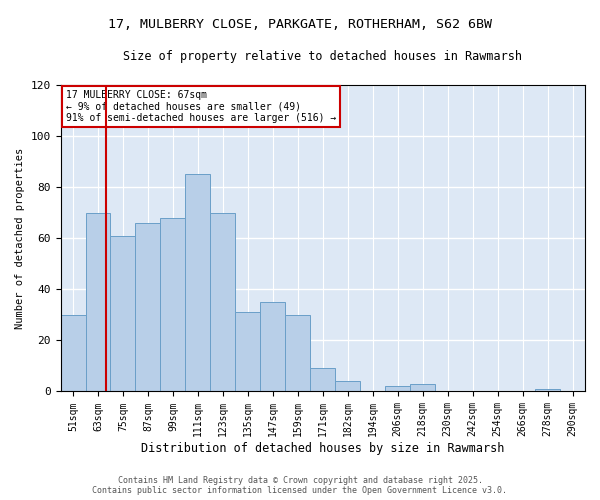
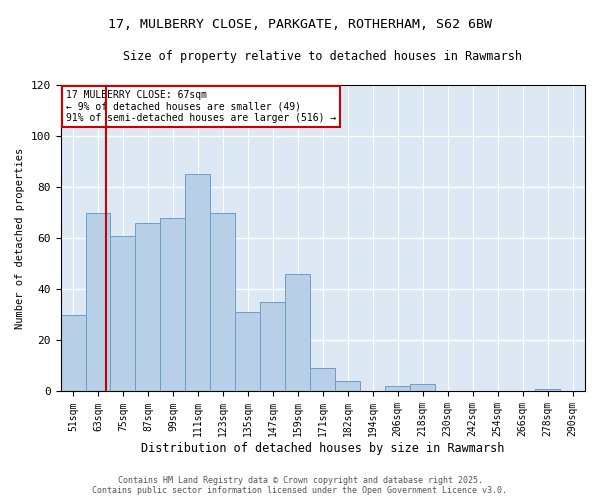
159sqm: 30 -> 46
